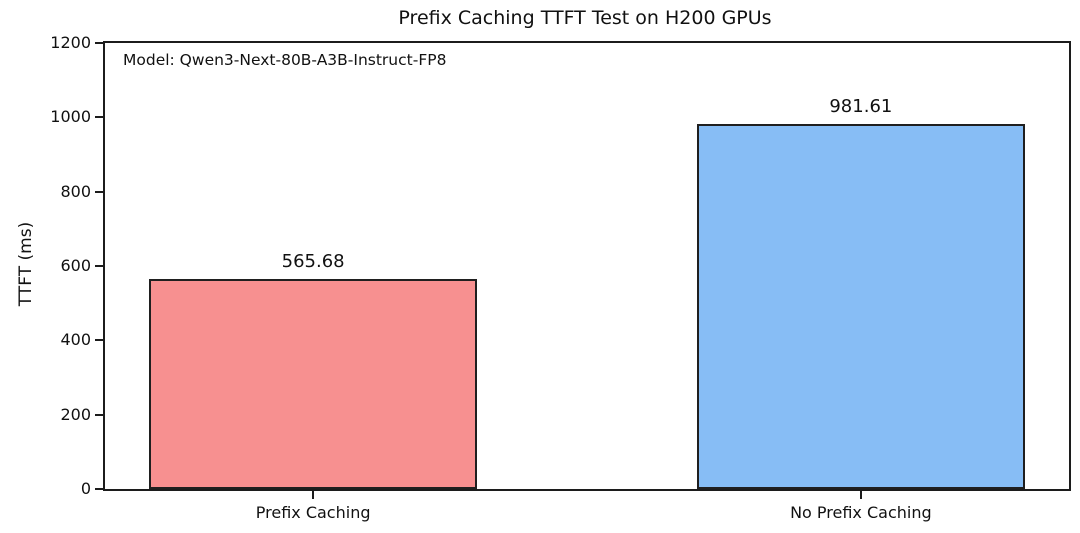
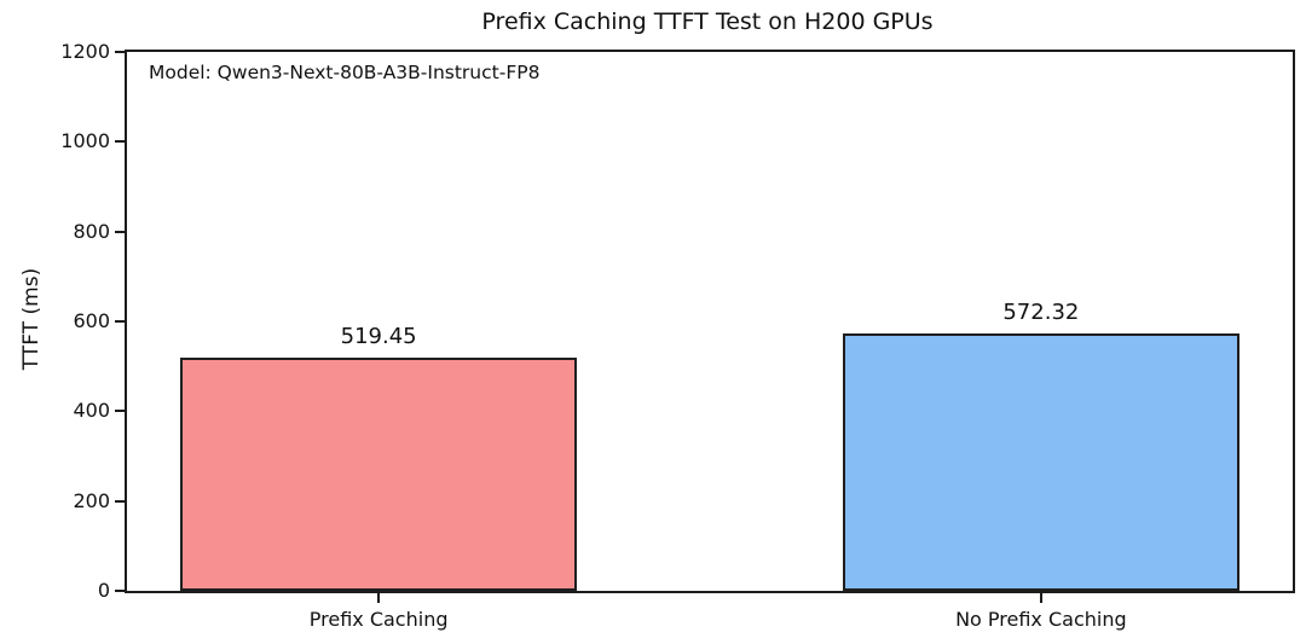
Prefix Caching: 565.68 -> 519.45
No Prefix Caching: 981.61 -> 572.32
